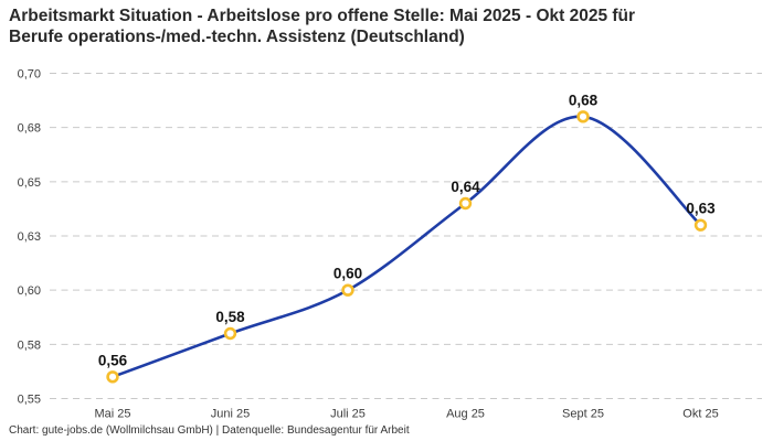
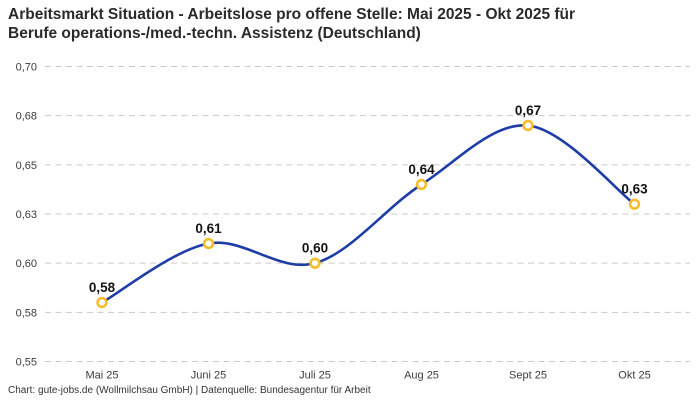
Mai 25: 0,56 -> 0,58
Juni 25: 0,58 -> 0,61
Sept 25: 0,68 -> 0,67
